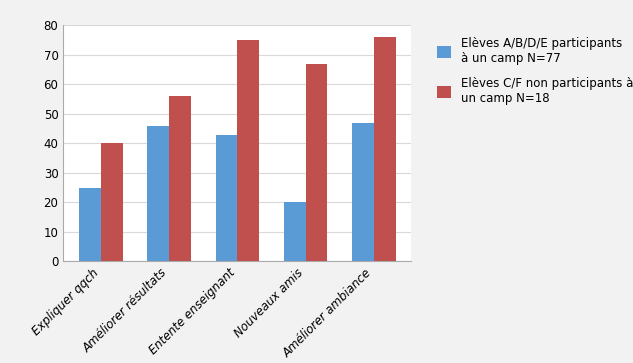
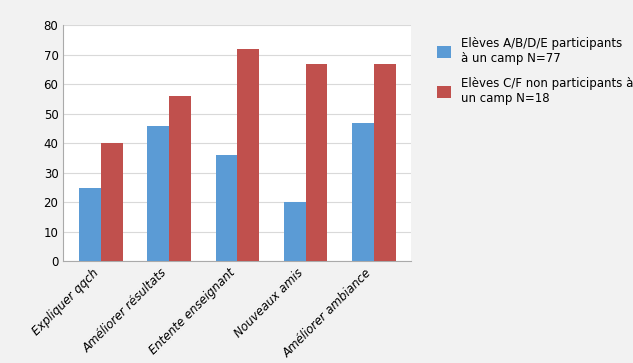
Elèves A/B/D/E participants à un camp N=77/Entente enseignant: 43 -> 36
Elèves C/F non participants à un camp N=18/Entente enseignant: 75 -> 72
Elèves C/F non participants à un camp N=18/Améliorer ambiance: 76 -> 67
